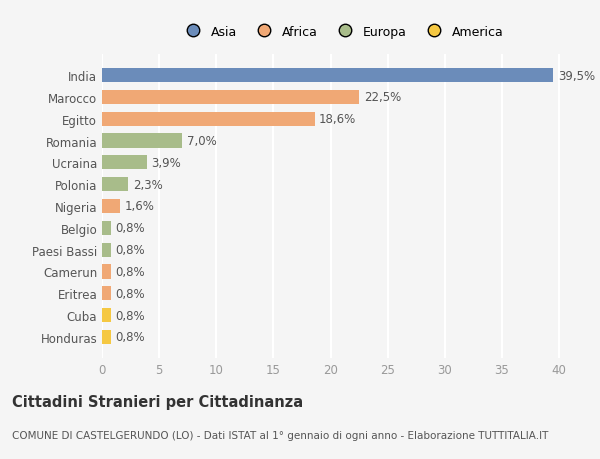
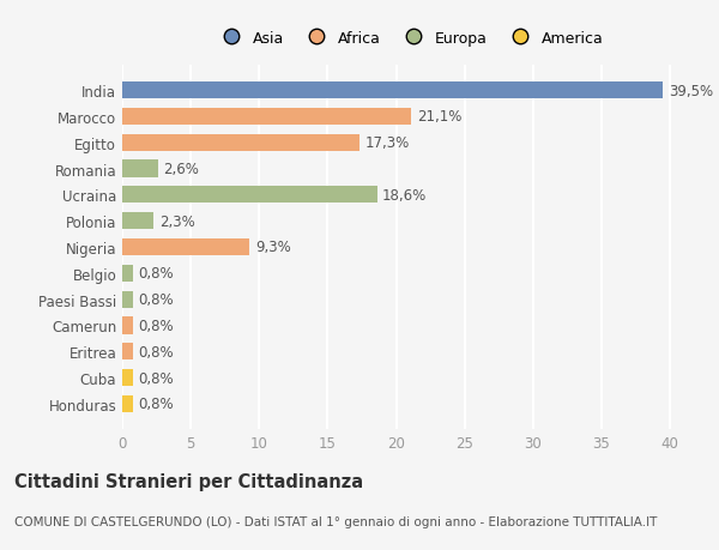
Marocco: 22,5% -> 21,1%
Egitto: 18,6% -> 17,3%
Romania: 7,0% -> 2,6%
Ucraina: 3,9% -> 18,6%
Nigeria: 1,6% -> 9,3%
